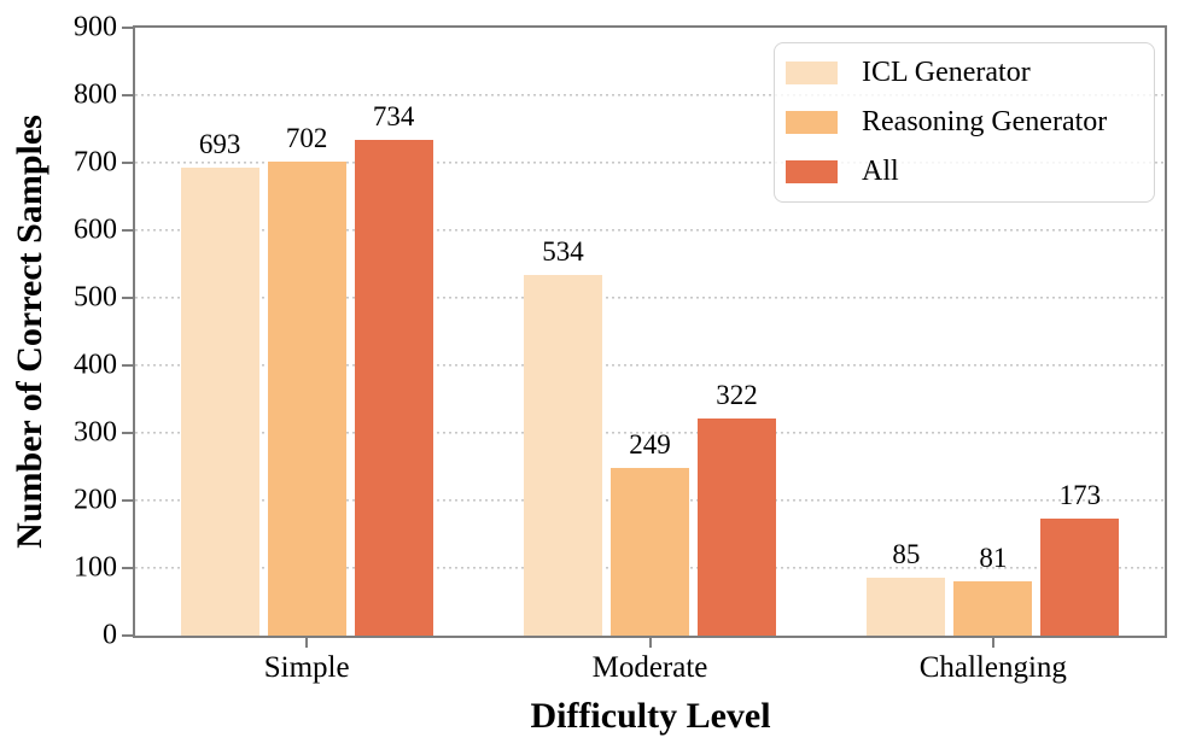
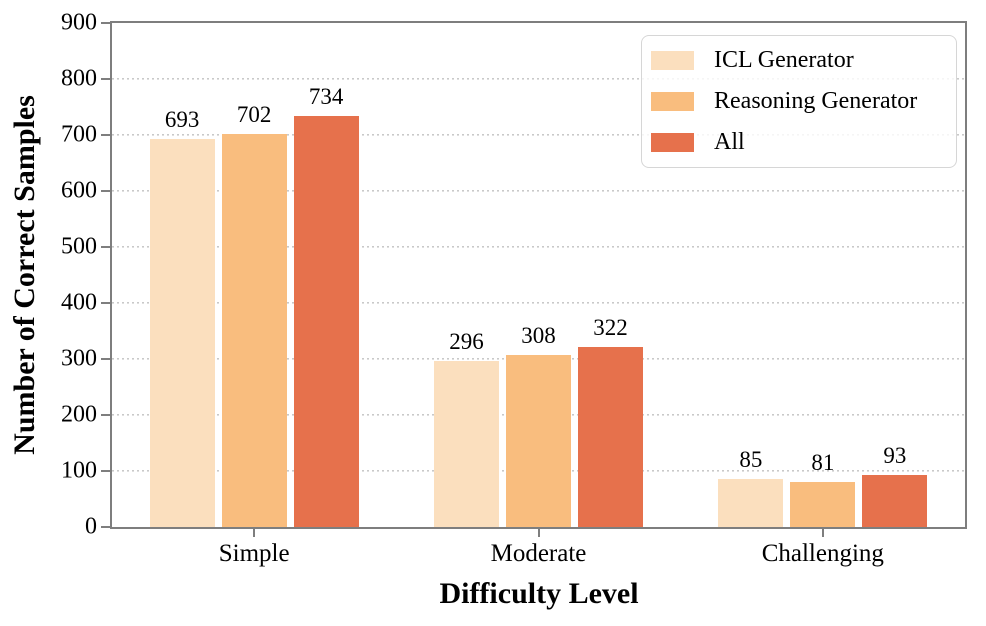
ICL Generator/Moderate: 534 -> 296
Reasoning Generator/Moderate: 249 -> 308
All/Challenging: 173 -> 93
